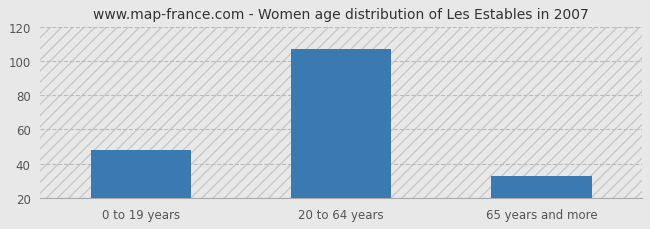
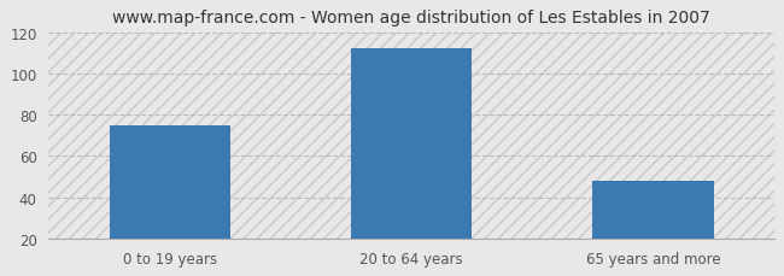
0 to 19 years: 48 -> 75
20 to 64 years: 107 -> 112
65 years and more: 33 -> 48
